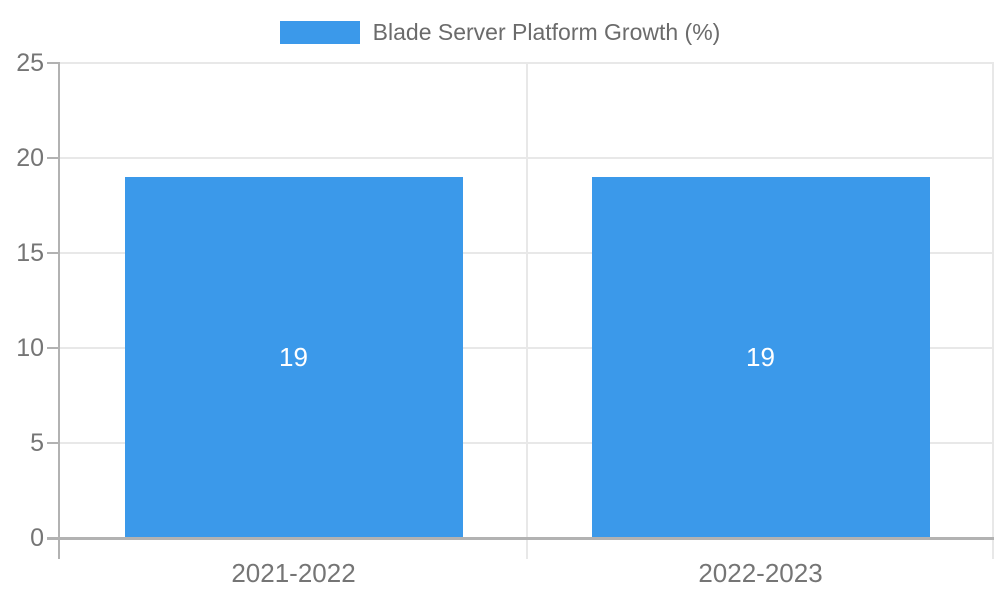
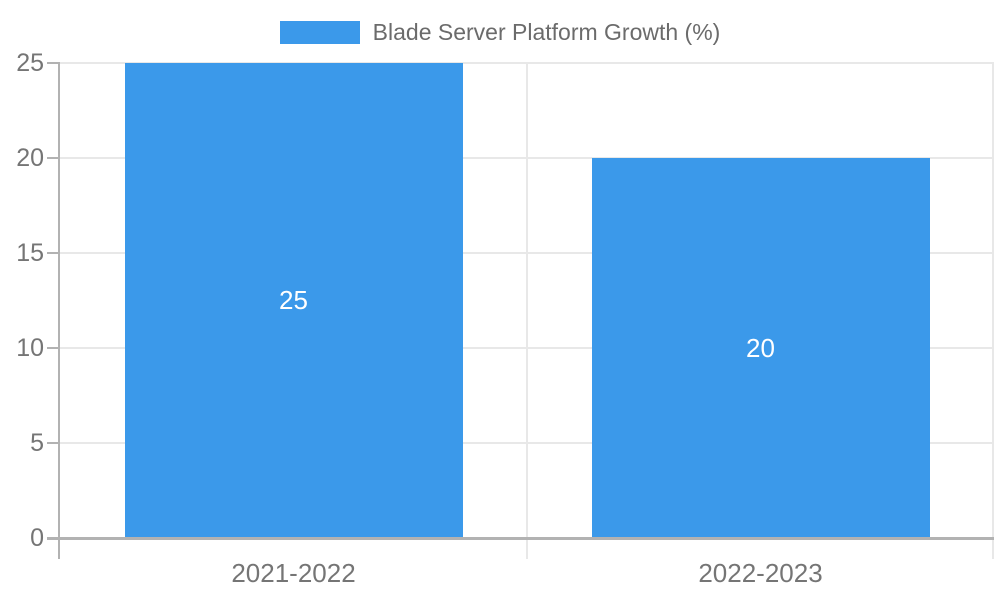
2021-2022: 19 -> 25
2022-2023: 19 -> 20
